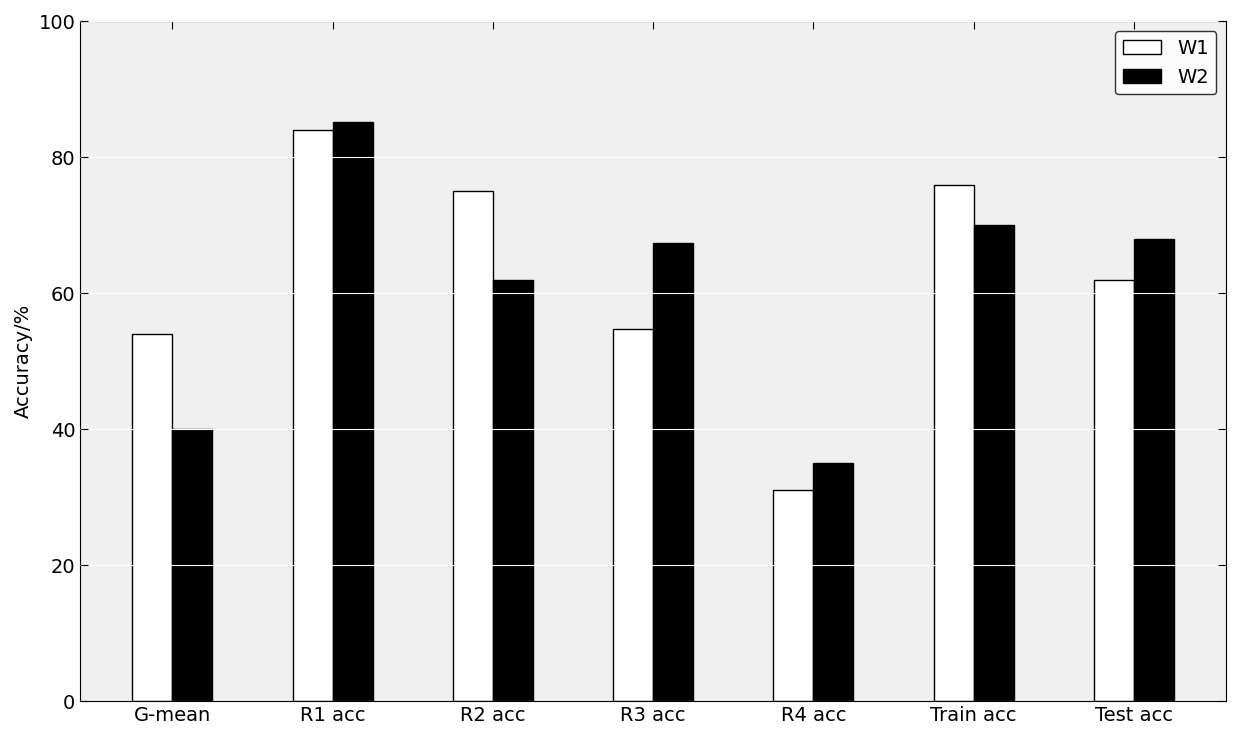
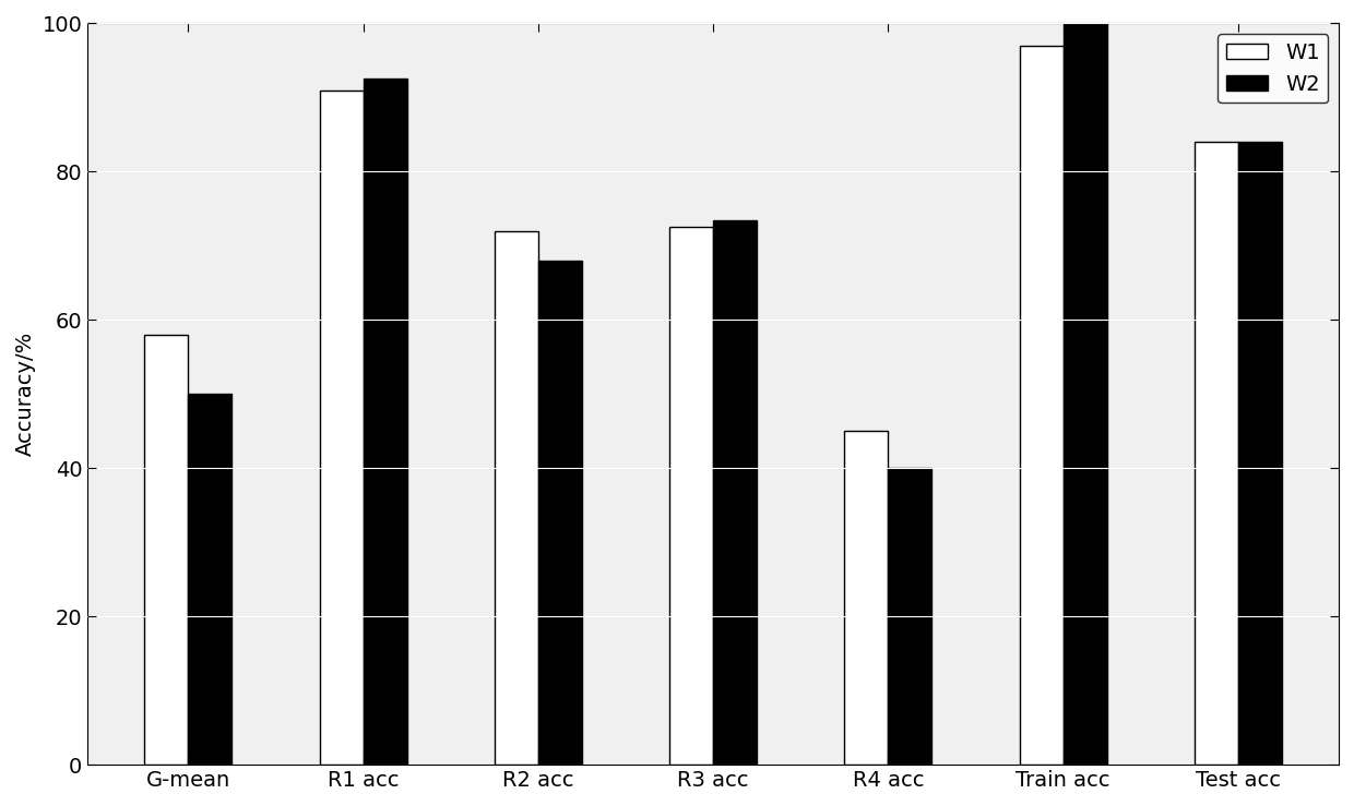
W1/G-mean: 54.0 -> 58.0
W2/G-mean: 40.0 -> 50.0
W1/R1 acc: 84.0 -> 91.0
W2/R1 acc: 85.2 -> 92.5
W1/R2 acc: 75.0 -> 72.0
W2/R2 acc: 62.0 -> 68.0
W1/R3 acc: 54.8 -> 72.5
W2/R3 acc: 67.4 -> 73.5
W1/R4 acc: 31.0 -> 45.0
W2/R4 acc: 35.0 -> 40.0
W1/Train acc: 76.0 -> 97.0
W2/Train acc: 70.0 -> 100.0
W1/Test acc: 62.0 -> 84.0
W2/Test acc: 68.0 -> 84.0
